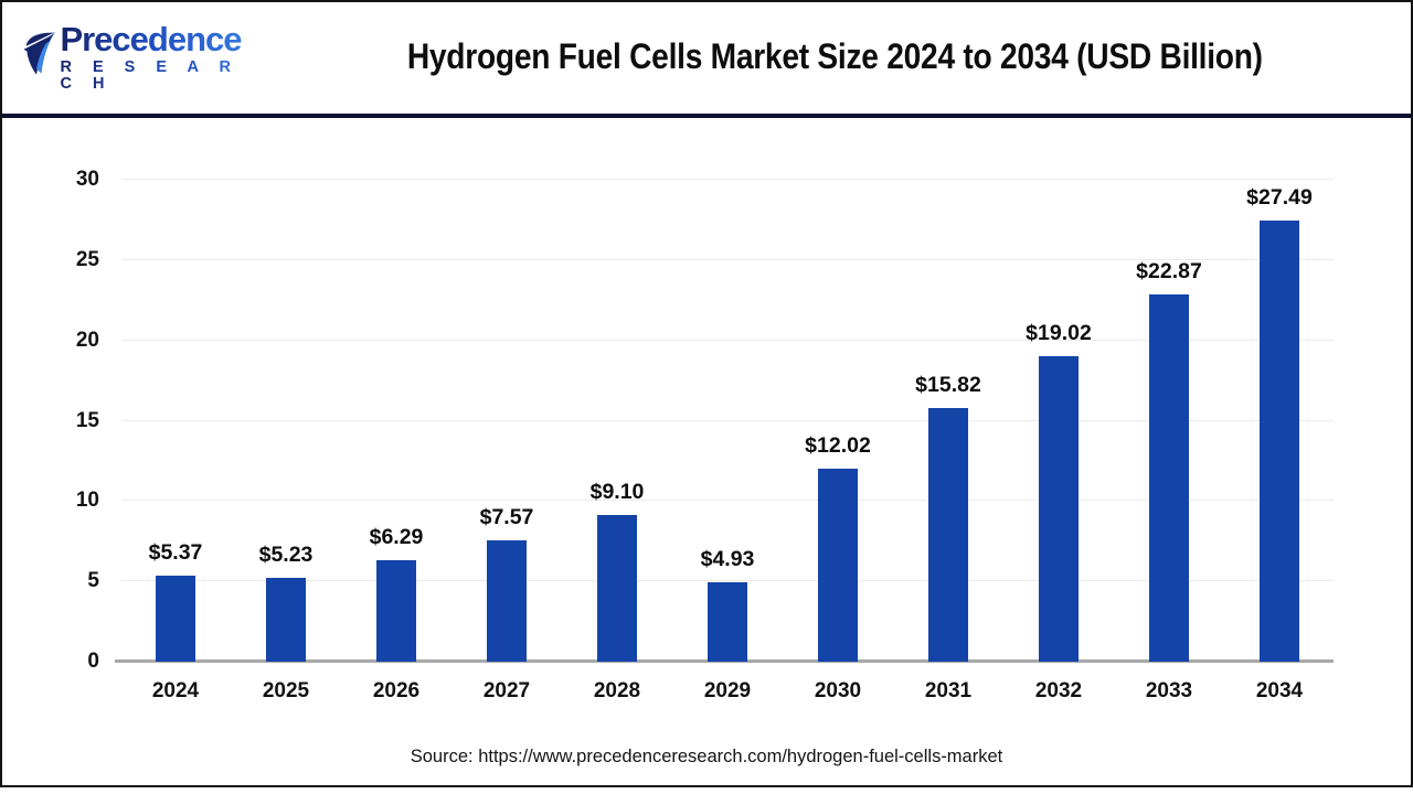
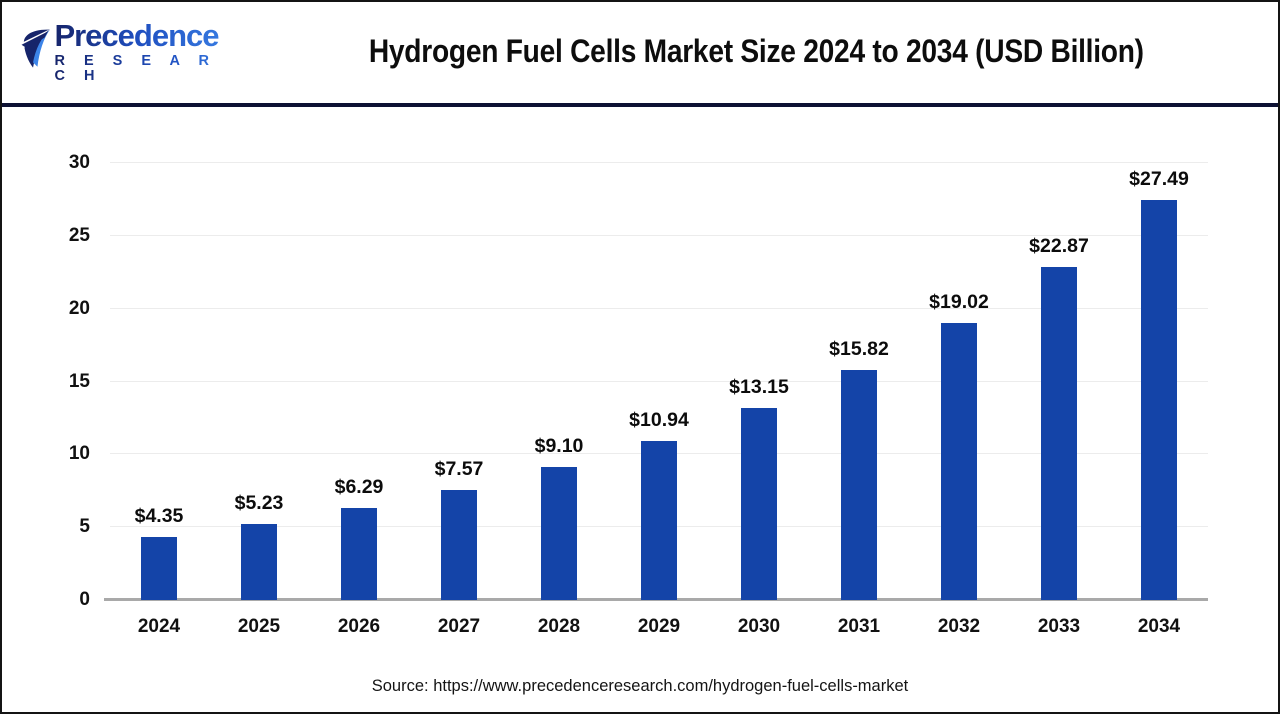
2024: $5.37 -> $4.35
2029: $4.93 -> $10.94
2030: $12.02 -> $13.15
